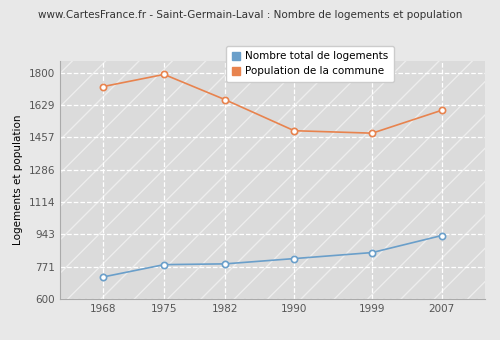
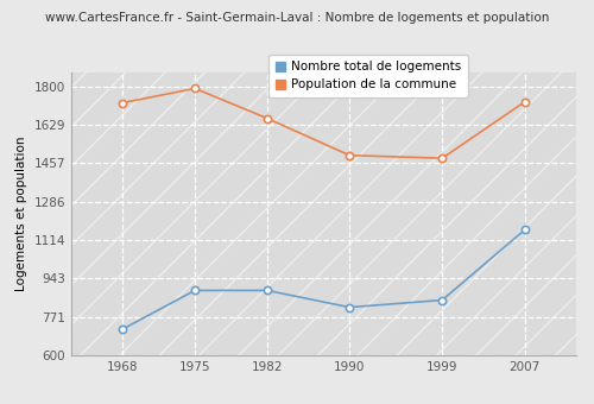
Nombre total de logements/1975: 780 -> 890
Nombre total de logements/1982: 790 -> 890
Nombre total de logements/2007: 940 -> 1160
Population de la commune/2007: 1600 -> 1730
